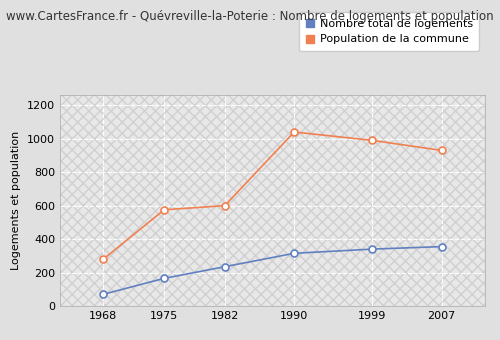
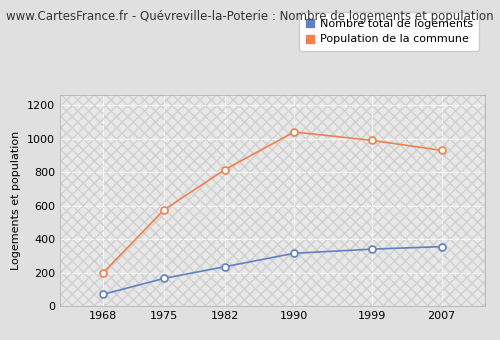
Population de la commune/1968: 280 -> 200
Population de la commune/1982: 600 -> 820
